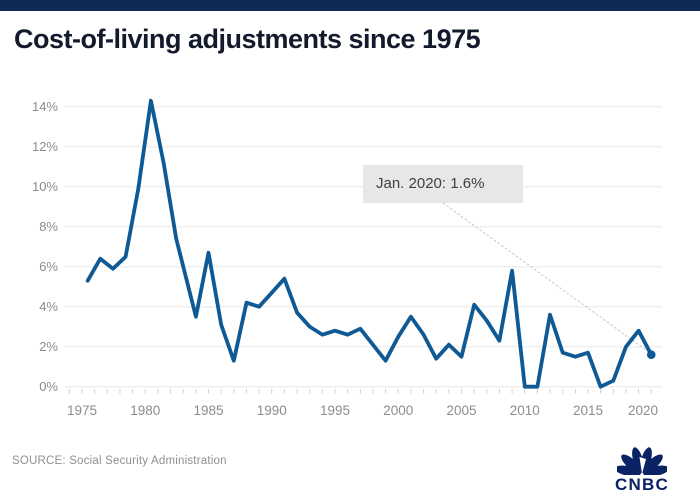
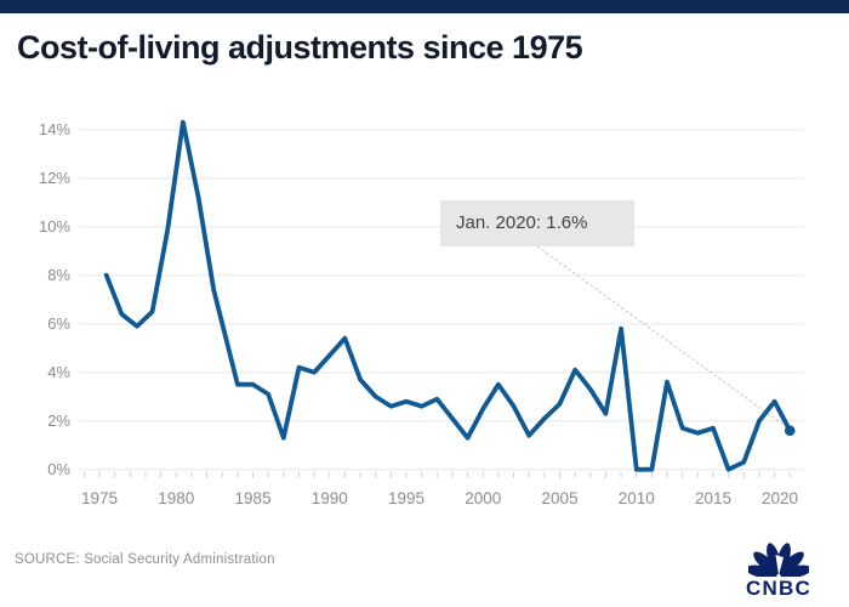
1975: 5.3% -> 8.0%
1985: 6.7% -> 3.5%
2005: 1.5% -> 2.7%
